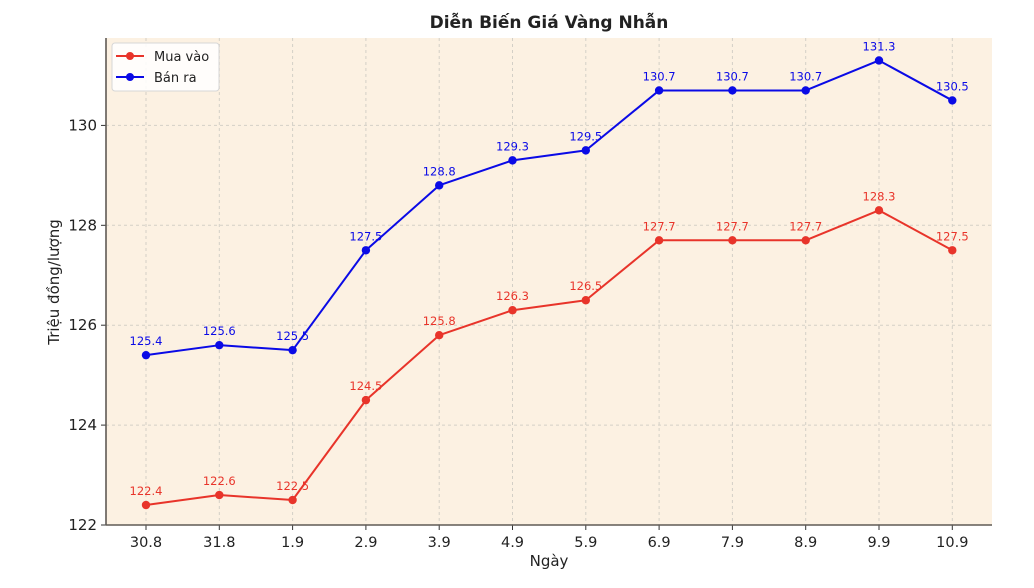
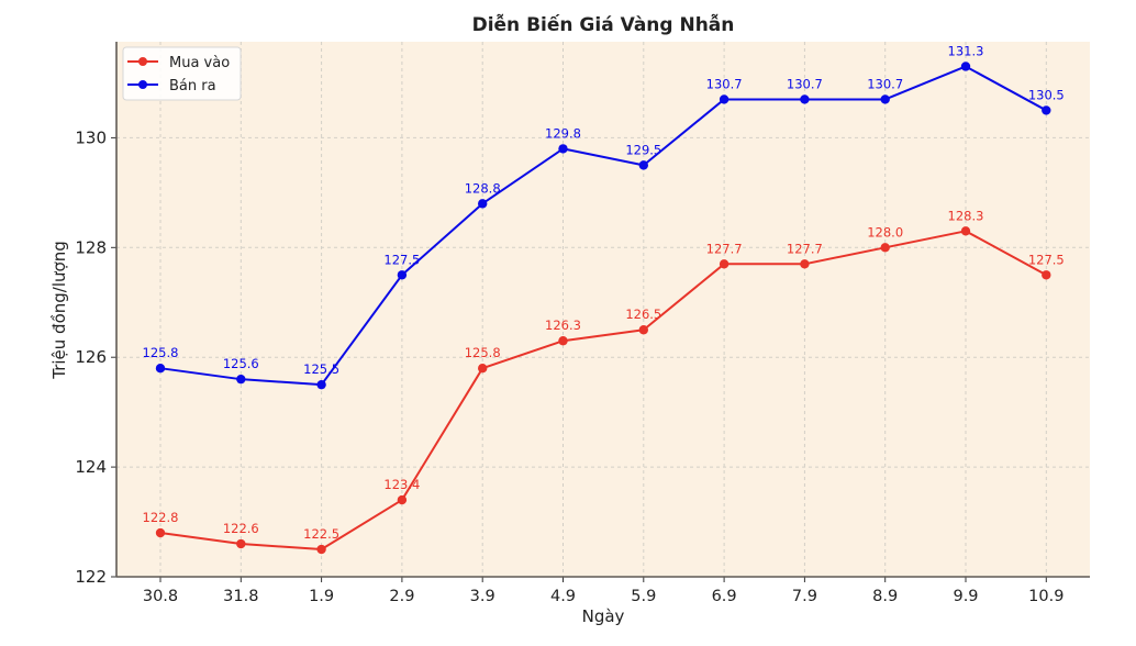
Mua vào/30.8: 122.4 -> 122.8
Bán ra/30.8: 125.4 -> 125.8
Mua vào/2.9: 124.5 -> 123.4
Bán ra/4.9: 129.3 -> 129.8
Mua vào/8.9: 127.7 -> 128.0
